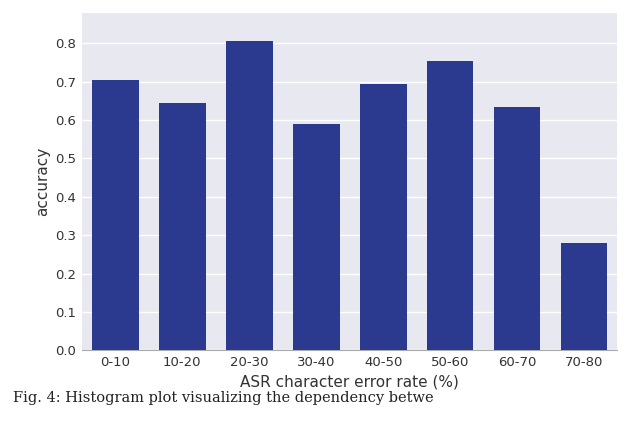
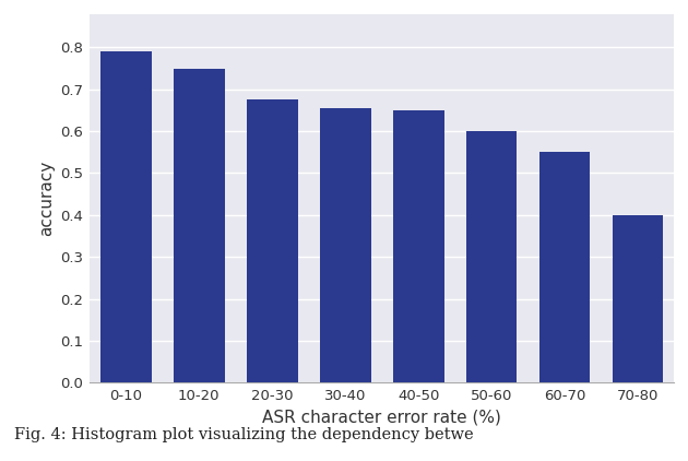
0-10: 0.705 -> 0.790
10-20: 0.645 -> 0.750
20-30: 0.805 -> 0.675
30-40: 0.590 -> 0.655
40-50: 0.695 -> 0.650
50-60: 0.755 -> 0.600
60-70: 0.635 -> 0.550
70-80: 0.280 -> 0.400
